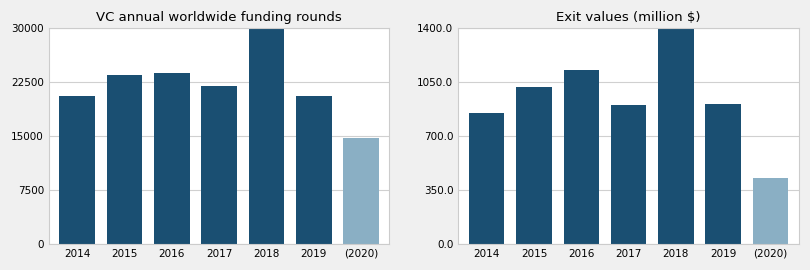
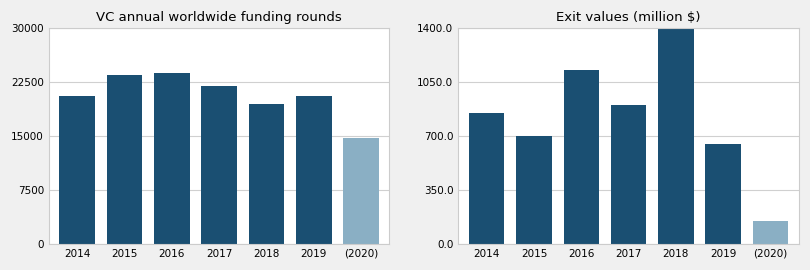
VC annual worldwide funding rounds/2018: 29800 -> 19400
Exit values (million $)/2015: 1020 -> 700
Exit values (million $)/2019: 910 -> 650
Exit values (million $)/(2020): 430 -> 150
